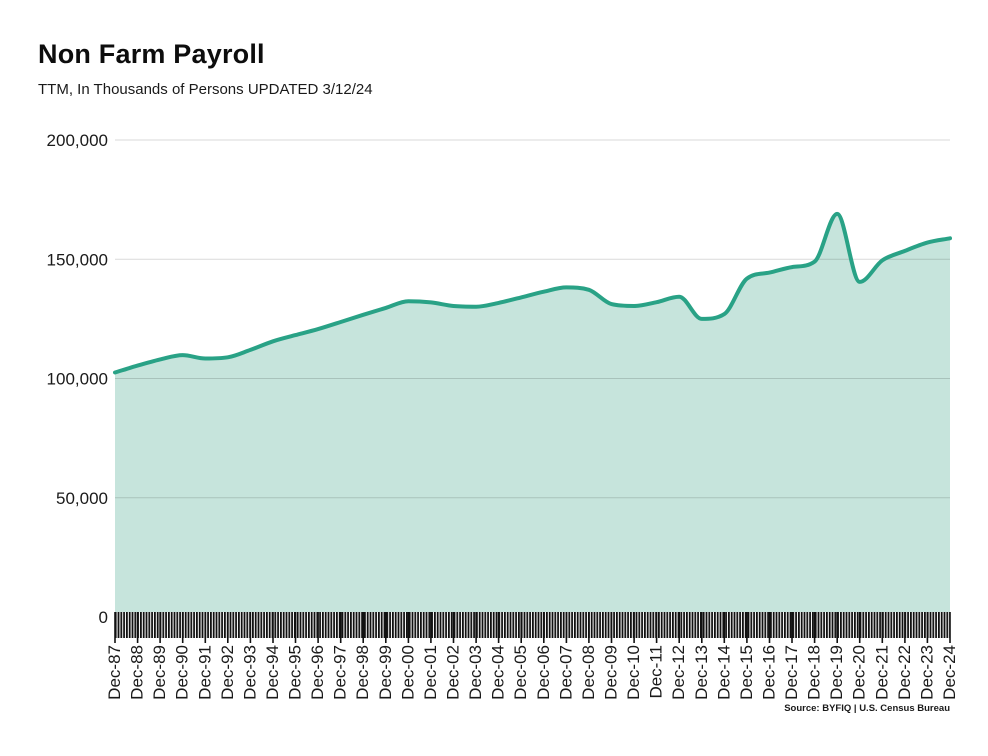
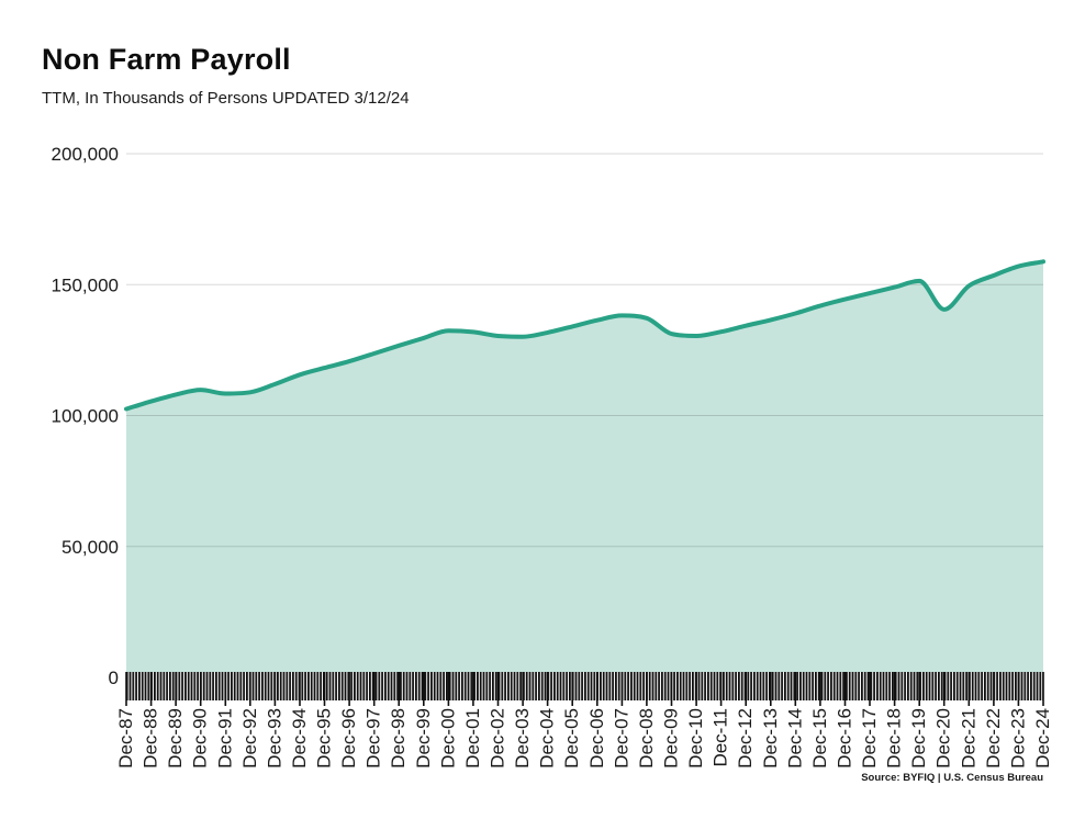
Dec-13: 125000 -> 136000
Dec-14: 127000 -> 139000
Dec-19: 169000 -> 151000
